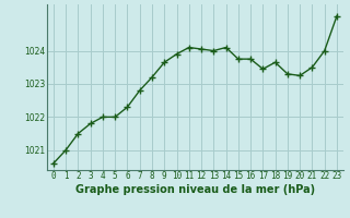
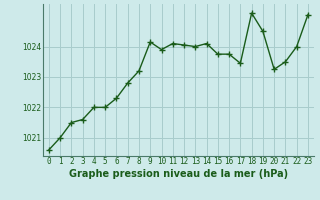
3: 1021.80 -> 1021.60
9: 1023.65 -> 1024.15
18: 1023.65 -> 1025.10
19: 1023.30 -> 1024.50
